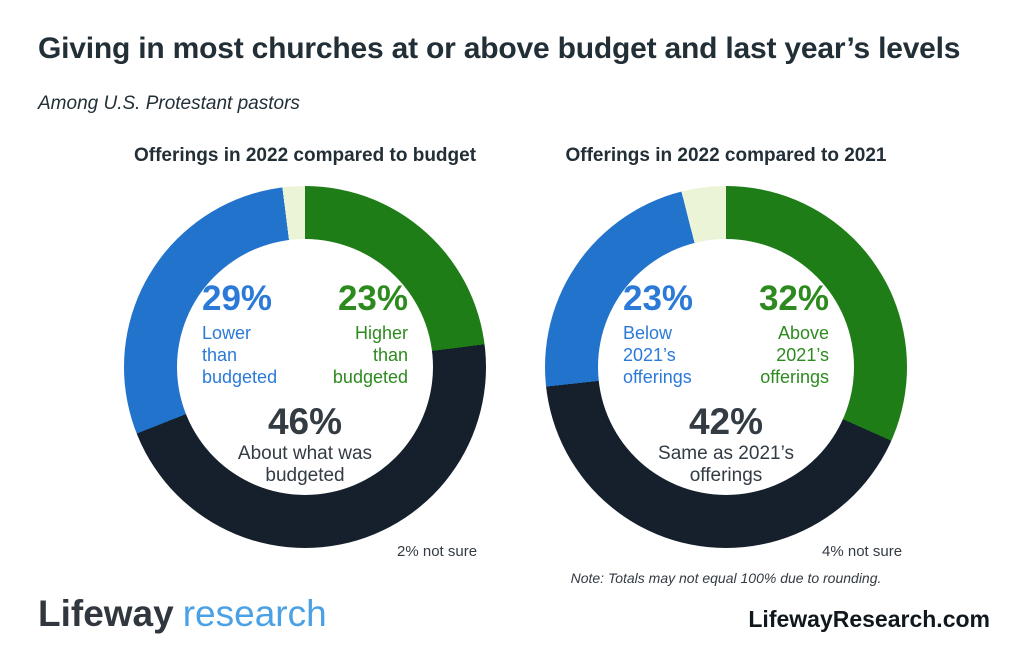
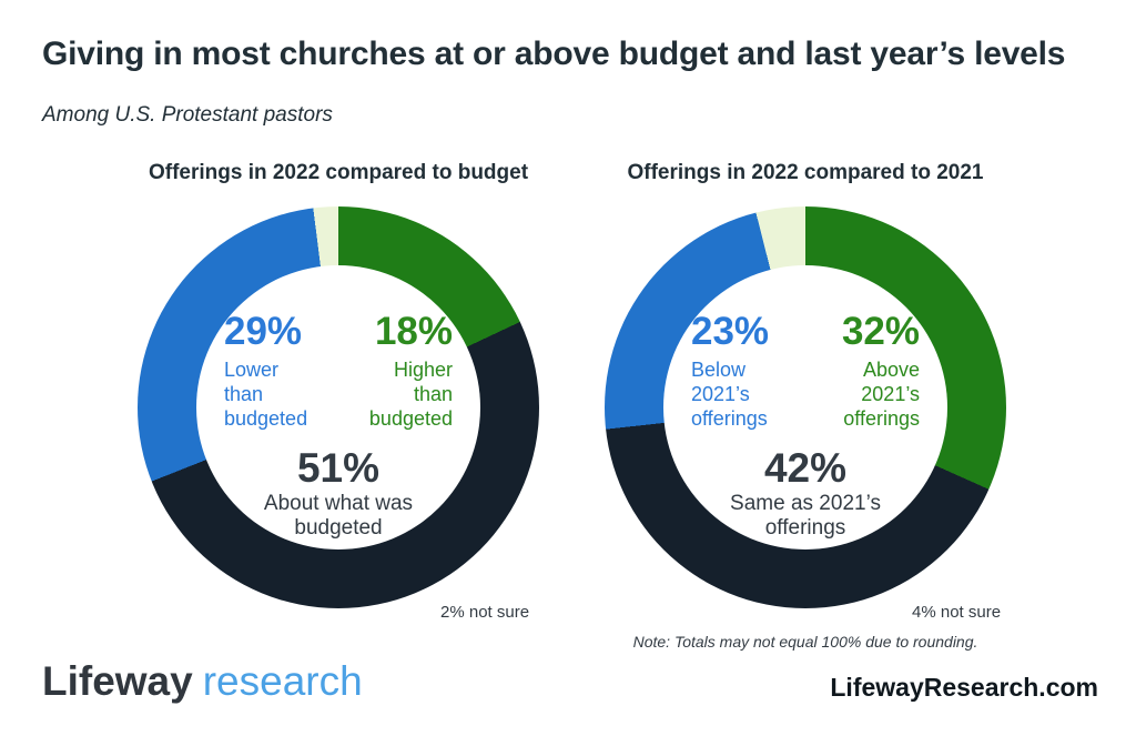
Offerings in 2022 compared to budget/Higher than budgeted: 23% -> 18%
Offerings in 2022 compared to budget/About what was budgeted: 46% -> 51%
